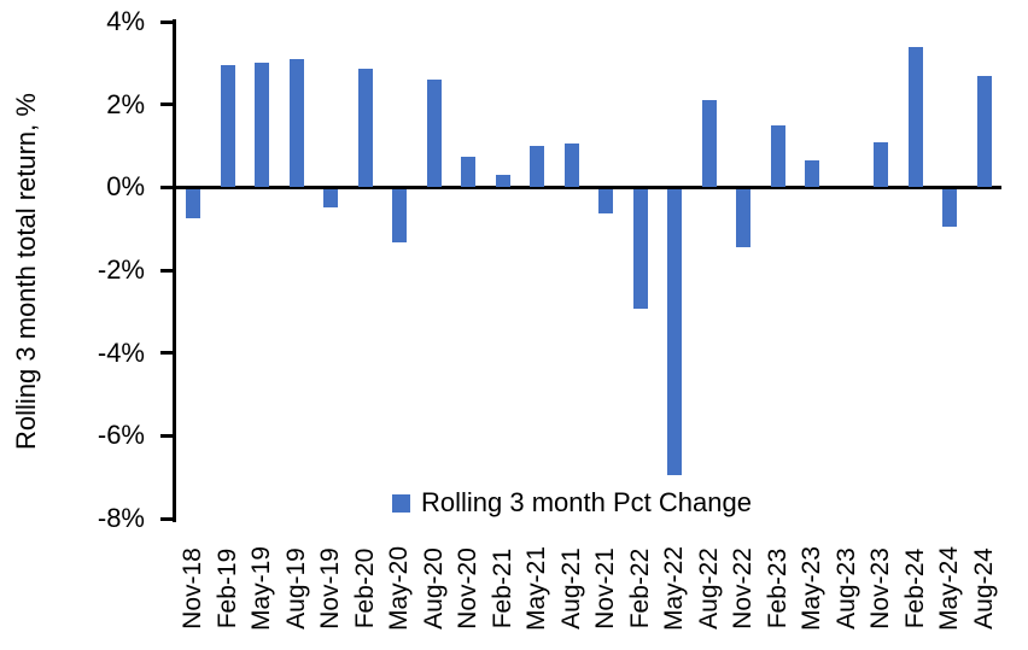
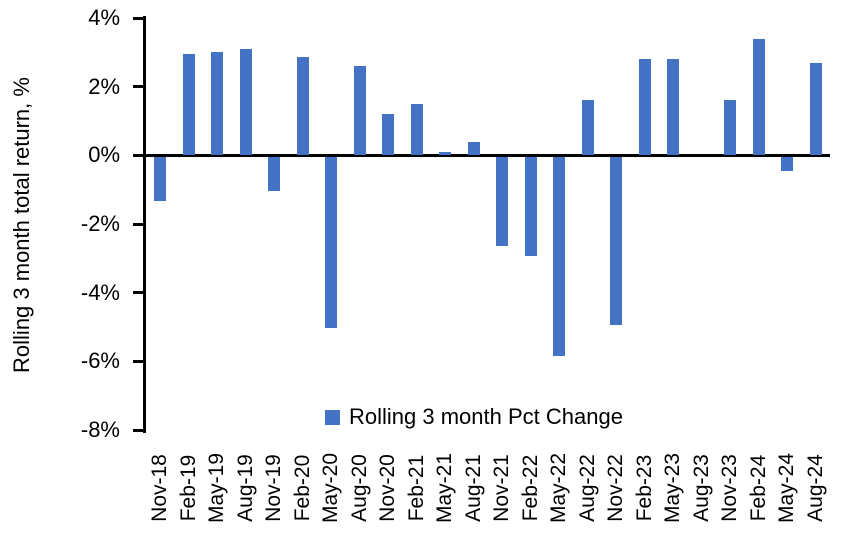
Nov-18: -0.7% -> -1.3%
Nov-19: -0.5% -> -1.0%
May-20: -1.3% -> -5.0%
Nov-20: 0.8% -> 1.2%
Feb-21: 0.3% -> 1.5%
May-21: 1.0% -> 0.1%
Aug-21: 1.1% -> 0.4%
Nov-21: -0.6% -> -2.6%
May-22: -6.9% -> -5.8%
Aug-22: 2.1% -> 1.6%
Nov-22: -1.4% -> -4.9%
Feb-23: 1.5% -> 2.8%
May-23: 0.7% -> 2.8%
Nov-23: 1.1% -> 1.6%
May-24: -0.9% -> -0.4%
